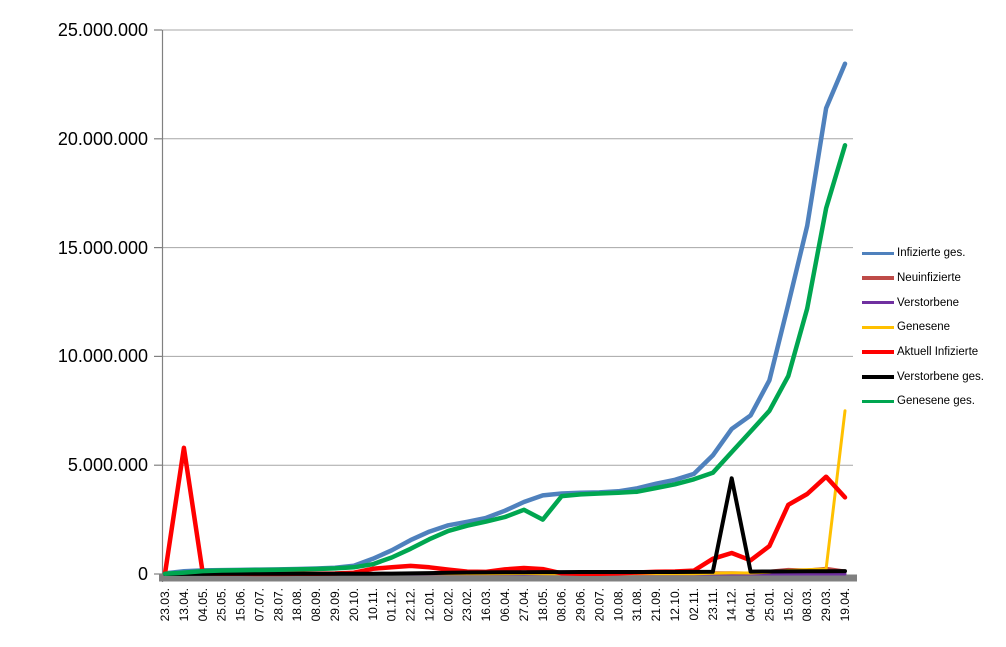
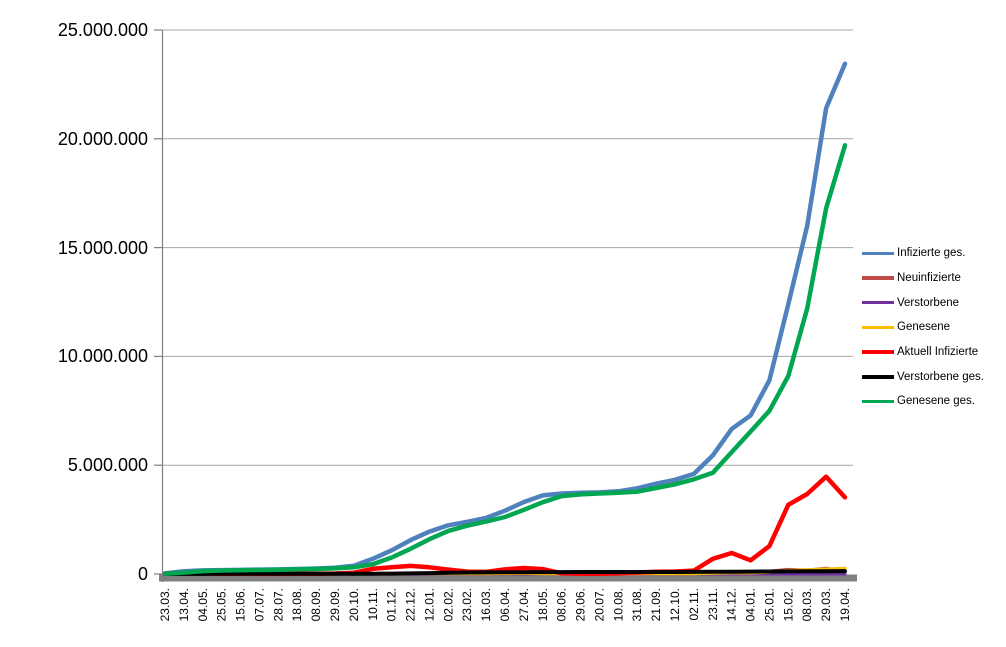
Aktuell Infizierte/13.04.: 5800000 -> 100000
Genesene ges./18.05.: 2500000 -> 3300000
Verstorbene ges./14.12.: 4400000 -> 100000
Genesene/19.04.: 7500000 -> 300000
